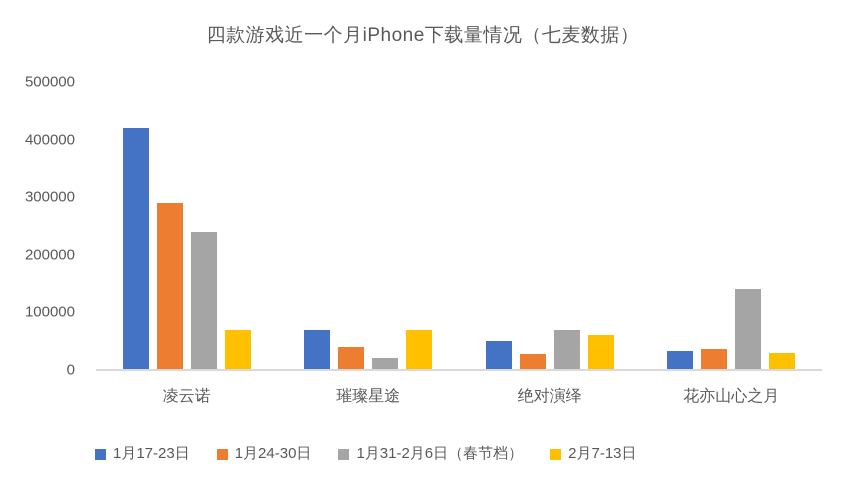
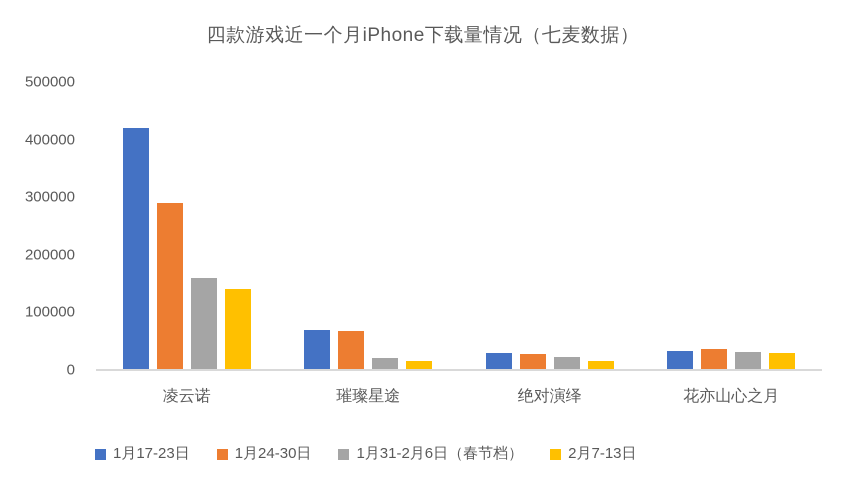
1月31-2月6日（春节档）/凌云诺: 240000 -> 160000
2月7-13日/凌云诺: 70000 -> 140000
1月24-30日/璀璨星途: 40000 -> 70000
2月7-13日/璀璨星途: 70000 -> 20000
1月17-23日/绝对演绎: 50000 -> 30000
1月31-2月6日（春节档）/绝对演绎: 70000 -> 20000
2月7-13日/绝对演绎: 60000 -> 20000
1月31-2月6日（春节档）/花亦山心之月: 140000 -> 30000
